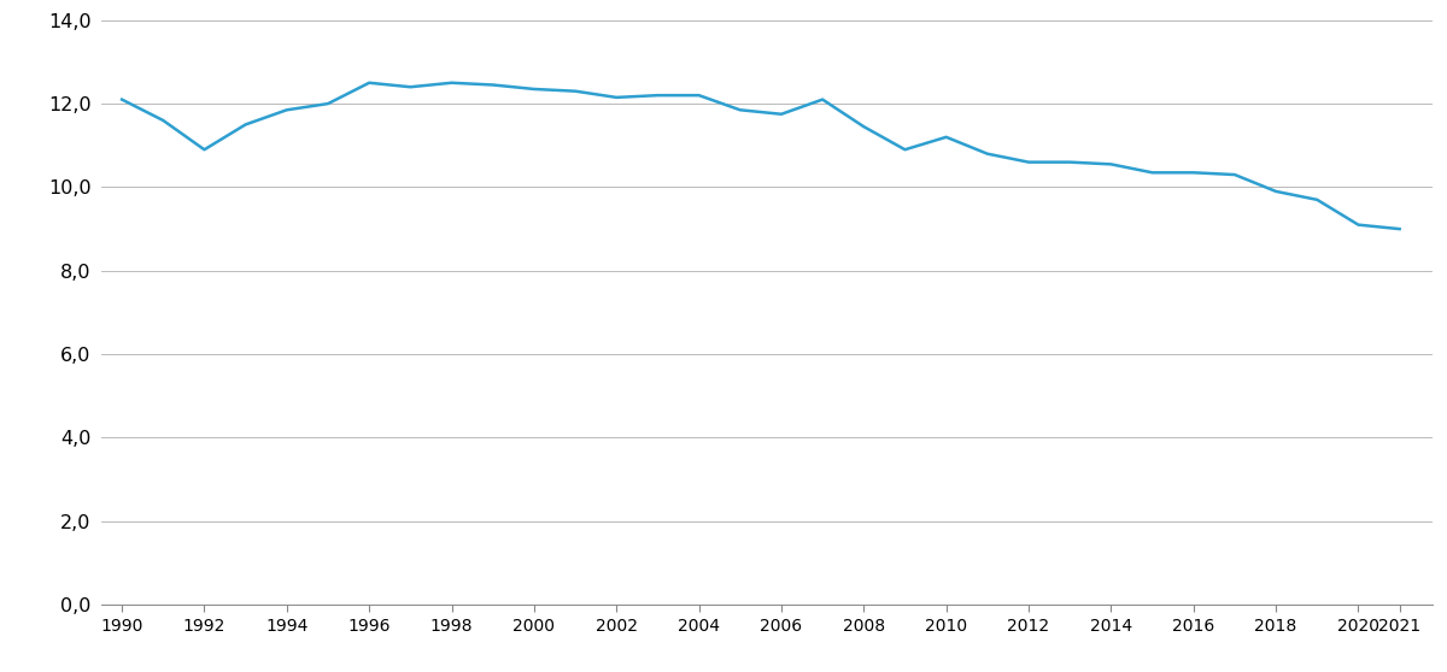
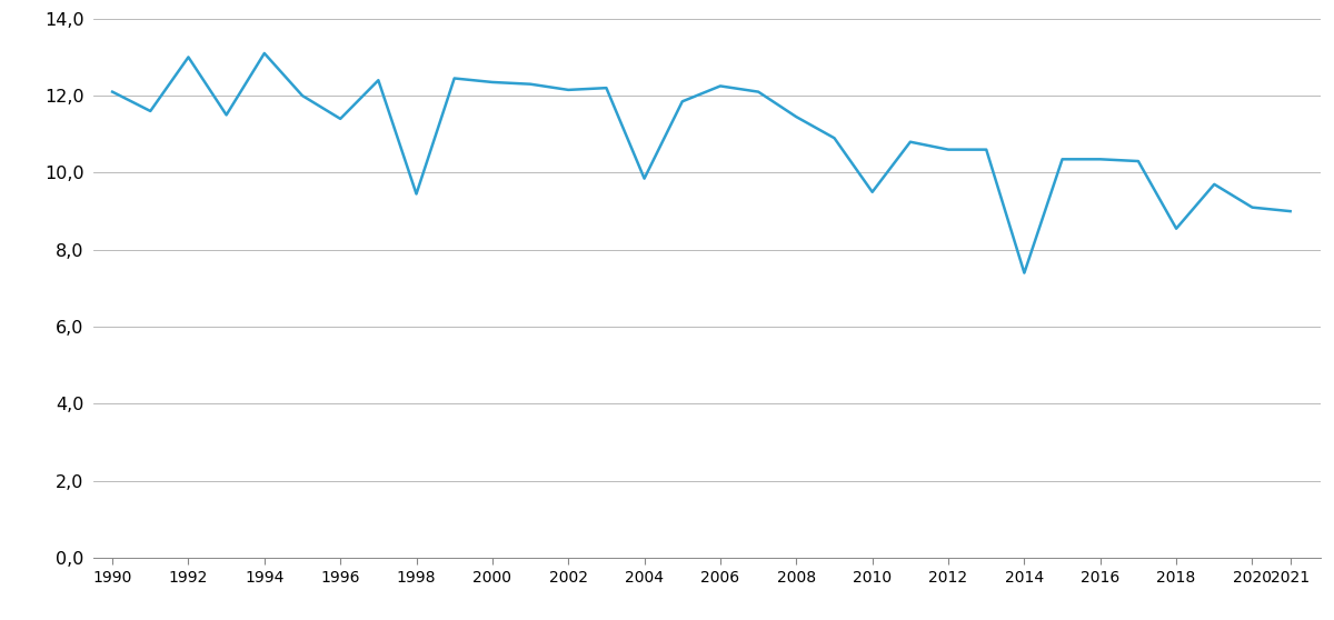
1992: 10,90 -> 13,00
1994: 11,85 -> 13,10
1996: 12,50 -> 11,40
1998: 12,50 -> 9,45
2004: 12,20 -> 9,85
2006: 11,75 -> 12,25
2010: 11,20 -> 9,50
2014: 10,55 -> 7,40
2018: 9,90 -> 8,55
